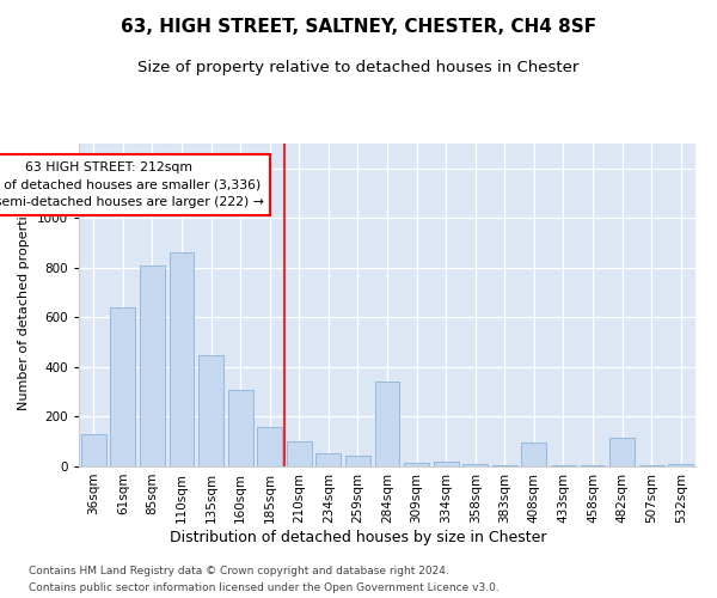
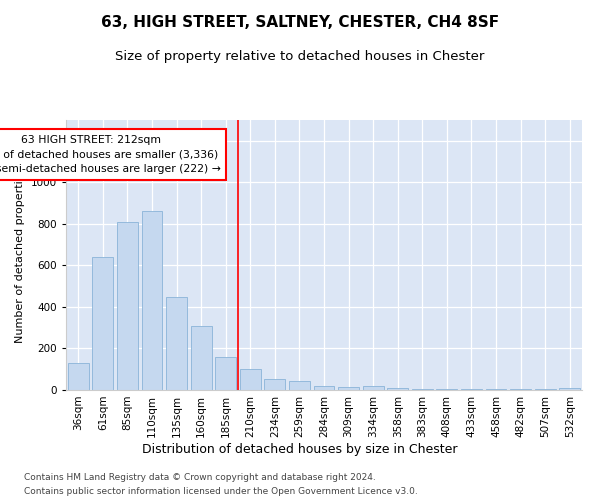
284sqm: 340 -> 20
408sqm: 95 -> 5
482sqm: 115 -> 3
